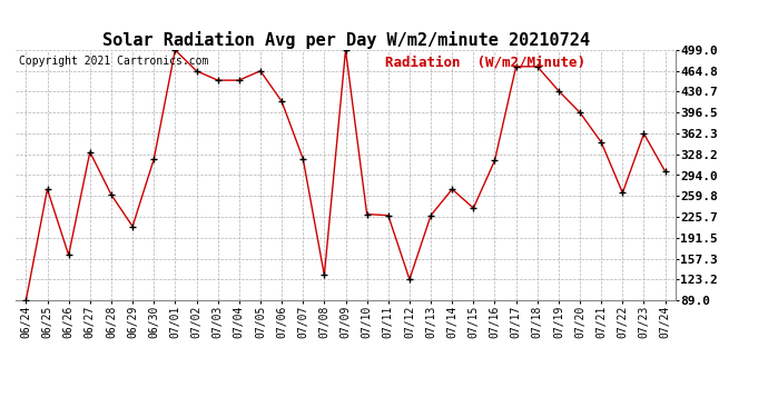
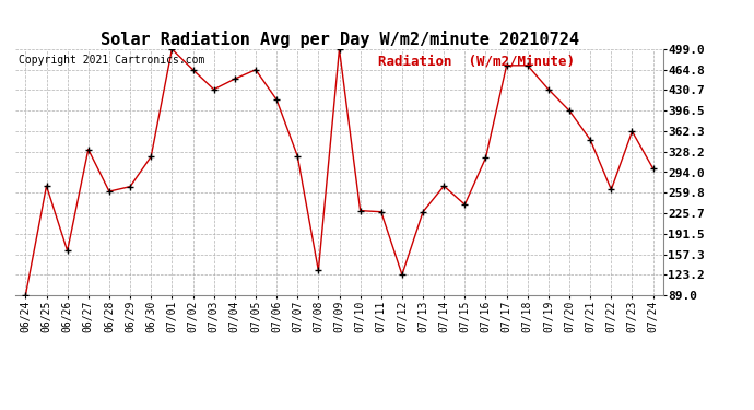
06/29: 210 -> 270
07/03: 450 -> 432
